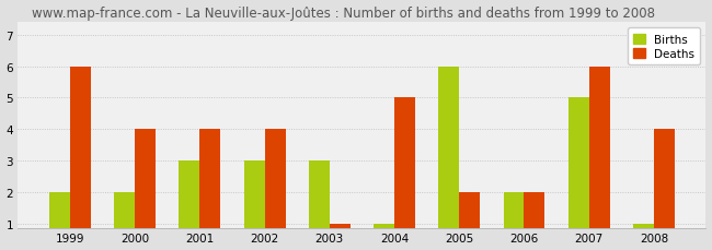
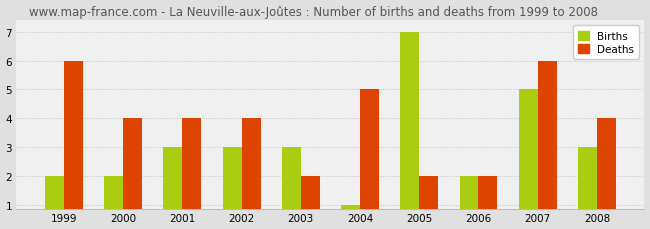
Deaths/2003: 1 -> 2
Births/2005: 6 -> 7
Births/2008: 1 -> 3
